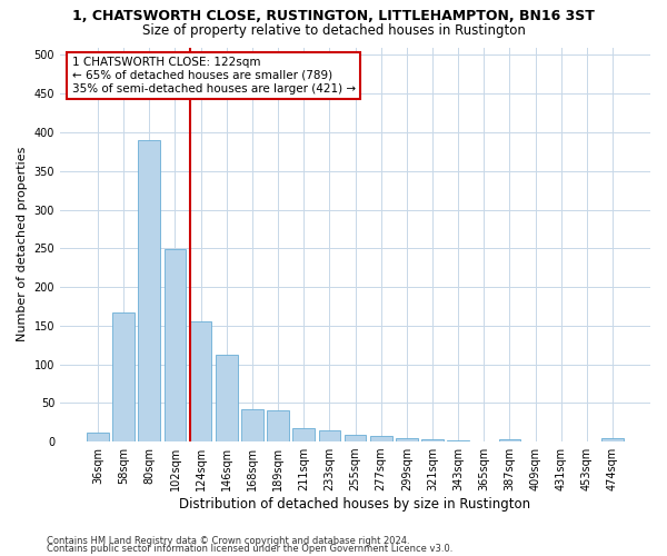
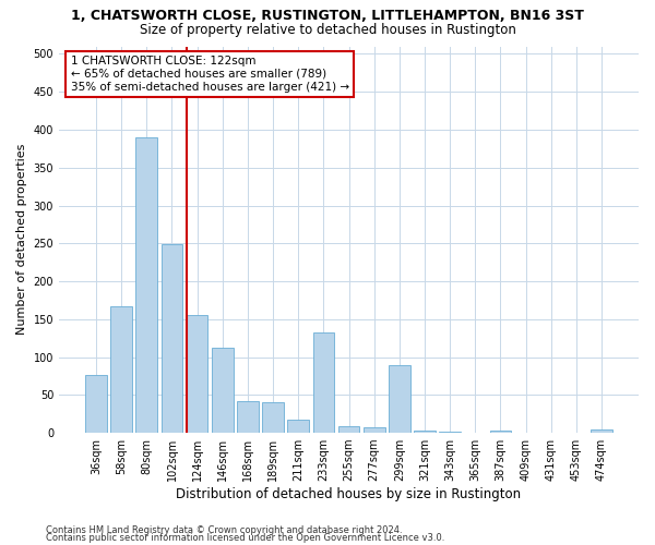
36sqm: 11 -> 76
233sqm: 14 -> 132
299sqm: 5 -> 90
